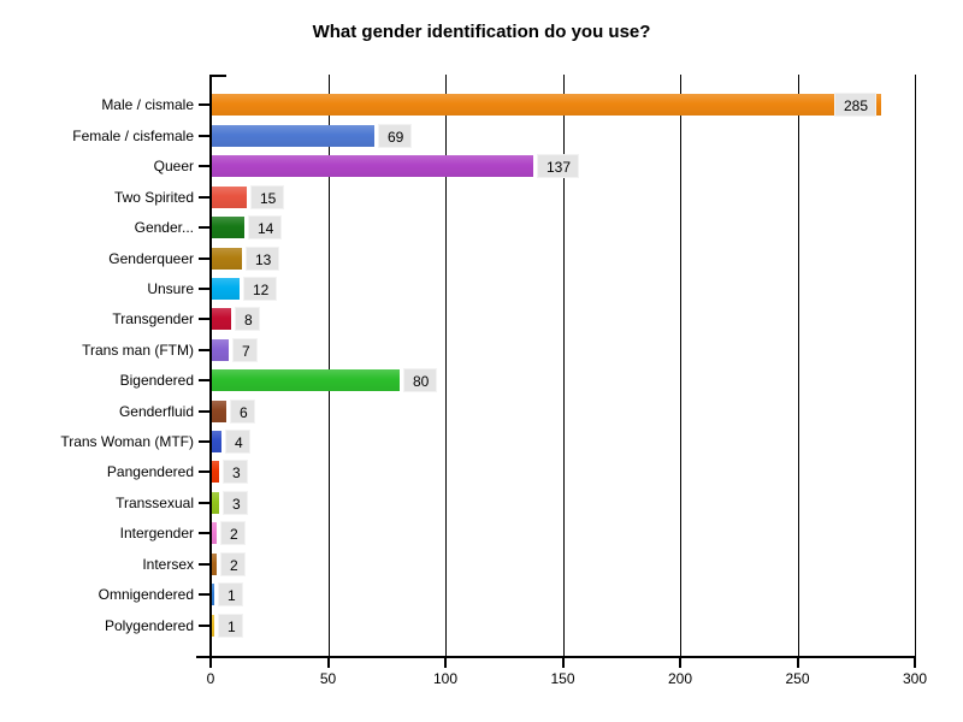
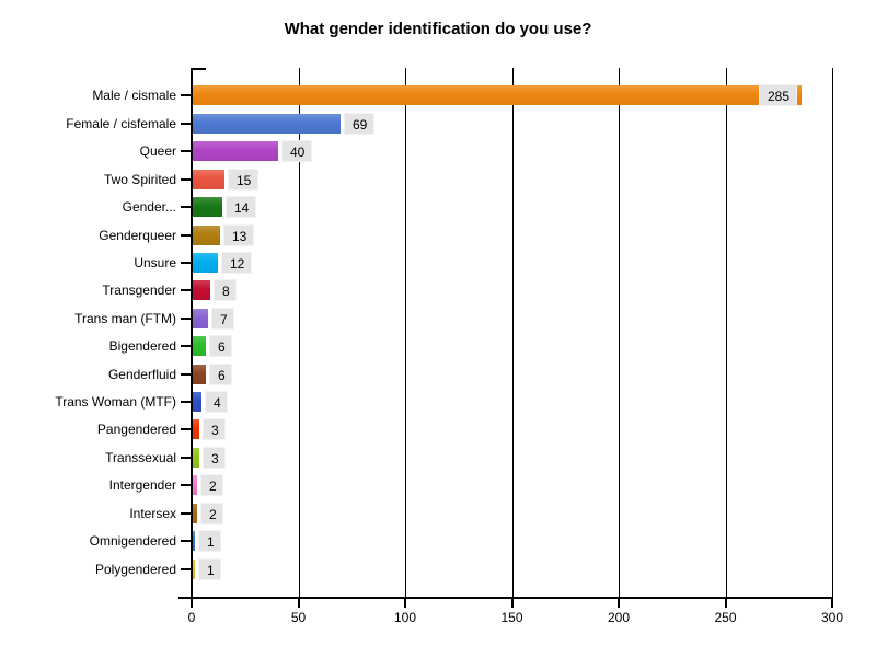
Queer: 137 -> 40
Bigendered: 80 -> 6
